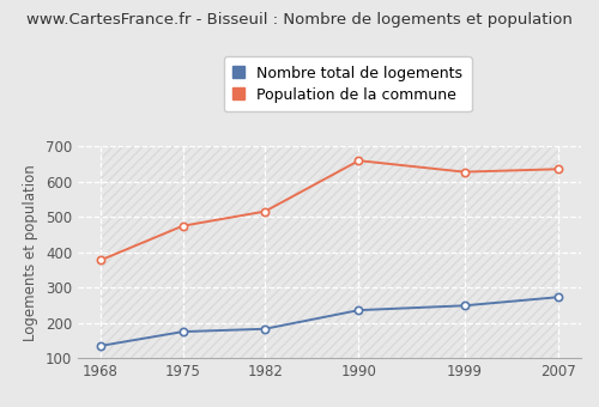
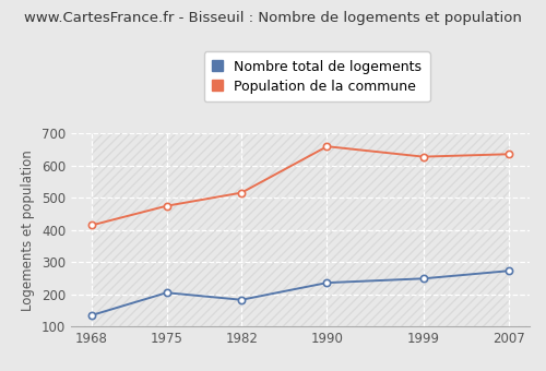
Population de la commune/1968: 378 -> 415
Nombre total de logements/1975: 175 -> 205
